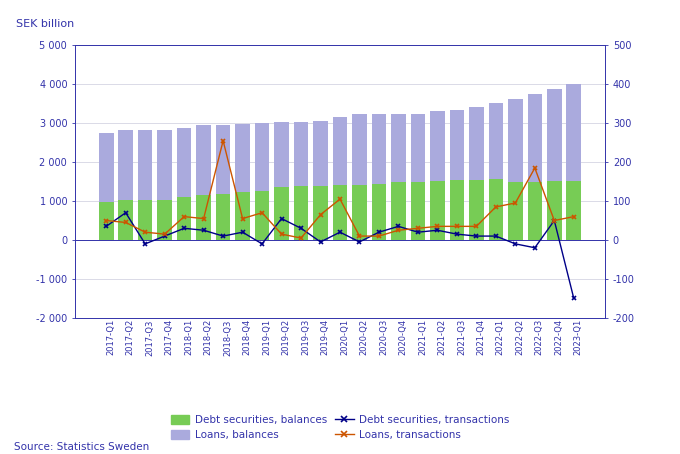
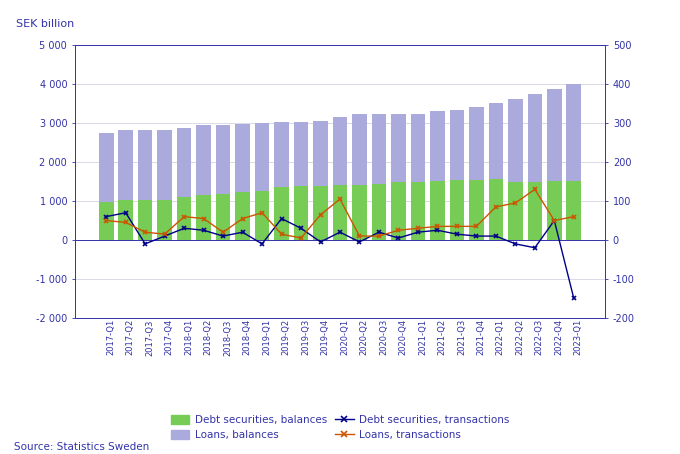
Debt securities, transactions/2017-Q1: 35 -> 60
Loans, transactions/2018-Q3: 255 -> 20
Debt securities, transactions/2020-Q4: 35 -> 5
Loans, transactions/2022-Q3: 185 -> 130
